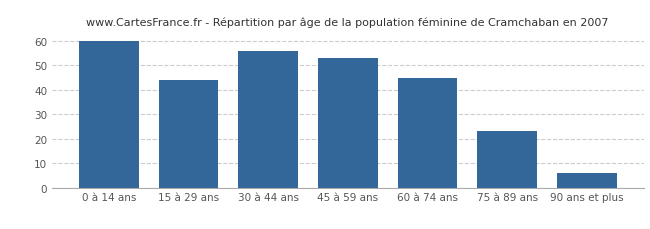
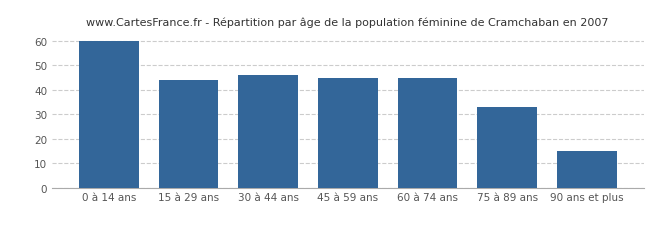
30 à 44 ans: 56 -> 46
45 à 59 ans: 53 -> 45
75 à 89 ans: 23 -> 33
90 ans et plus: 6 -> 15
